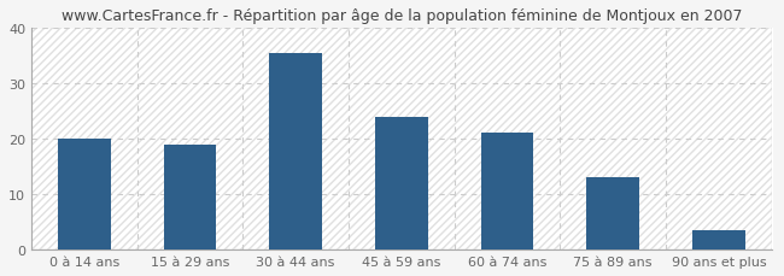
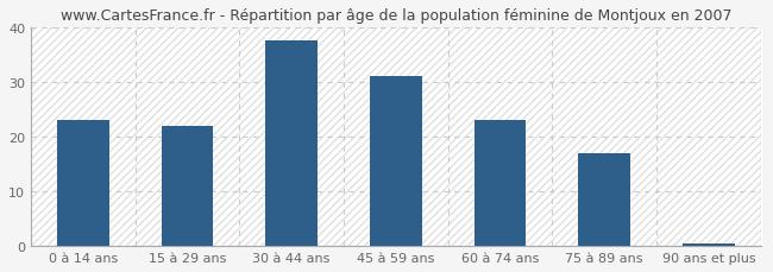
0 à 14 ans: 20.0 -> 23.0
15 à 29 ans: 19.0 -> 22.0
30 à 44 ans: 35.5 -> 37.5
45 à 59 ans: 24.0 -> 31.0
60 à 74 ans: 21.0 -> 23.0
75 à 89 ans: 13.0 -> 17.0
90 ans et plus: 3.5 -> 0.5
